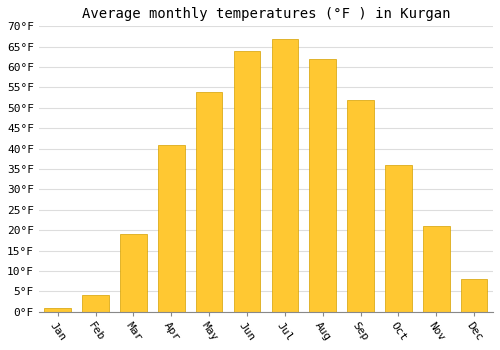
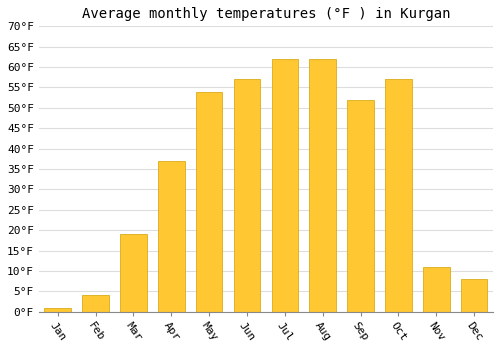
Apr: 41°F -> 37°F
Jun: 64°F -> 57°F
Jul: 67°F -> 62°F
Oct: 36°F -> 57°F
Nov: 21°F -> 11°F
